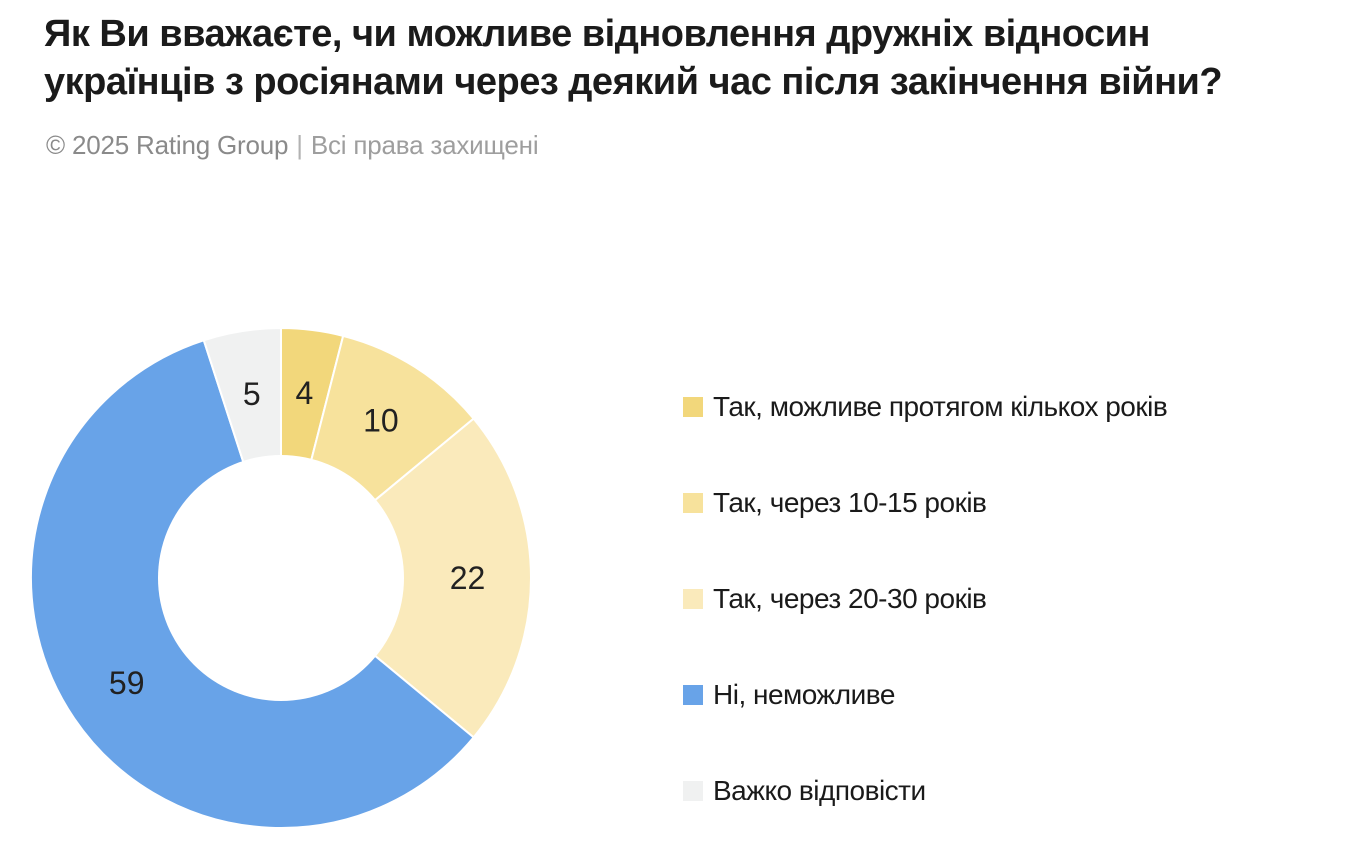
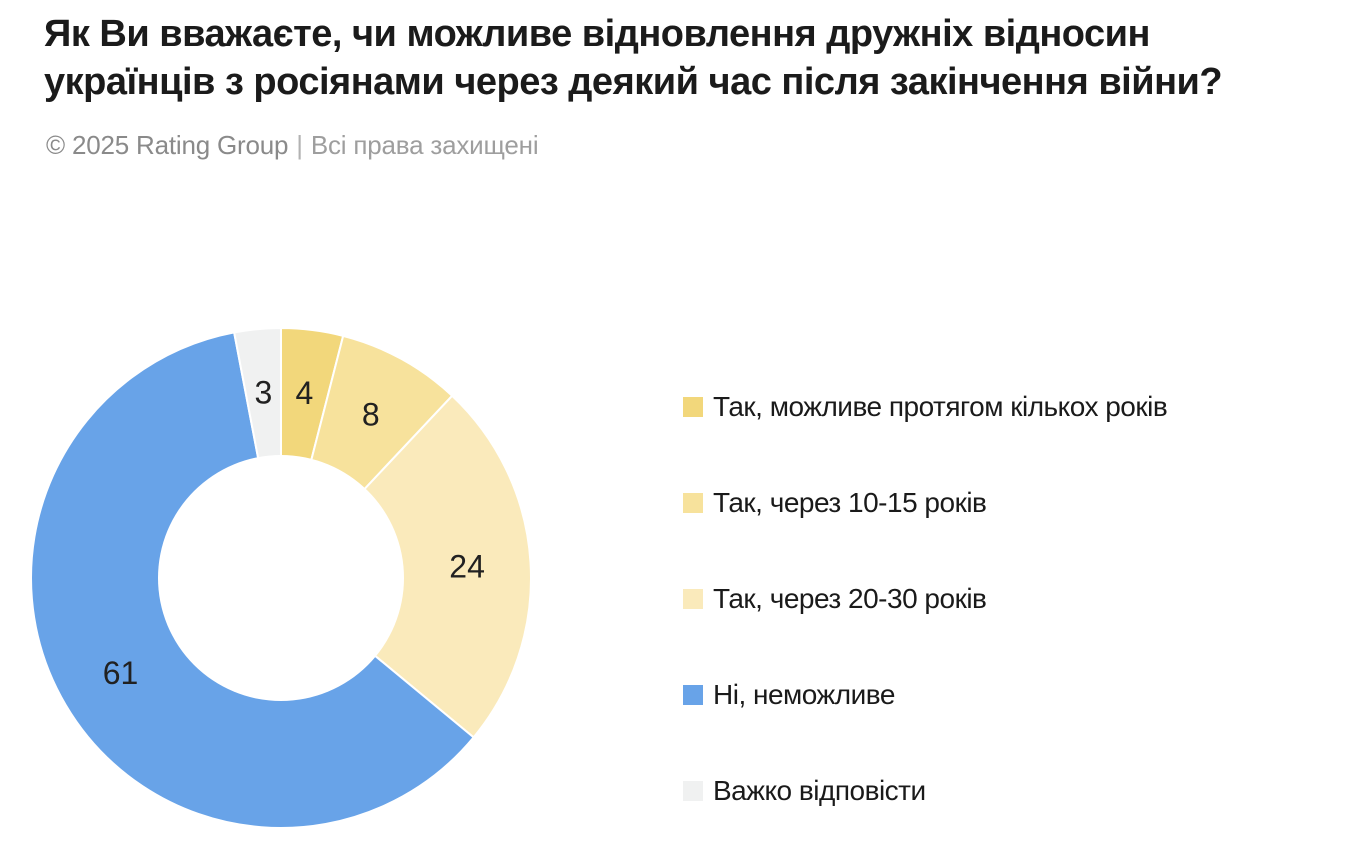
Так, через 10-15 років: 10 -> 8
Так, через 20-30 років: 22 -> 24
Ні, неможливе: 59 -> 61
Важко відповісти: 5 -> 3
